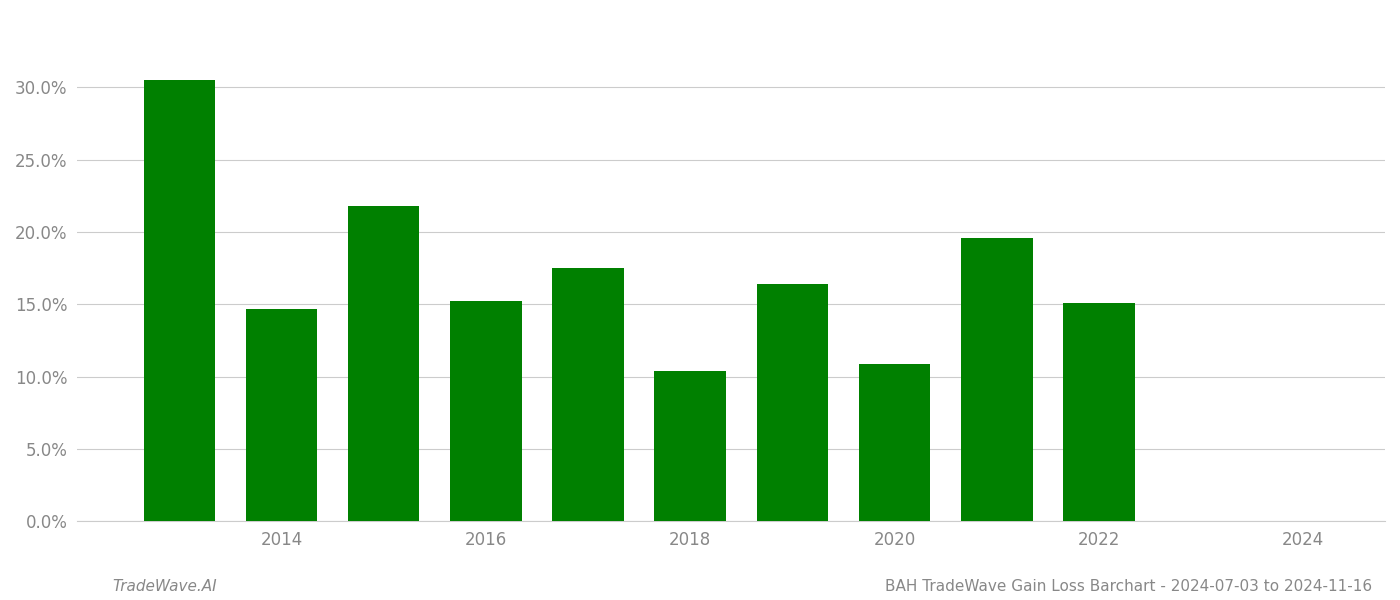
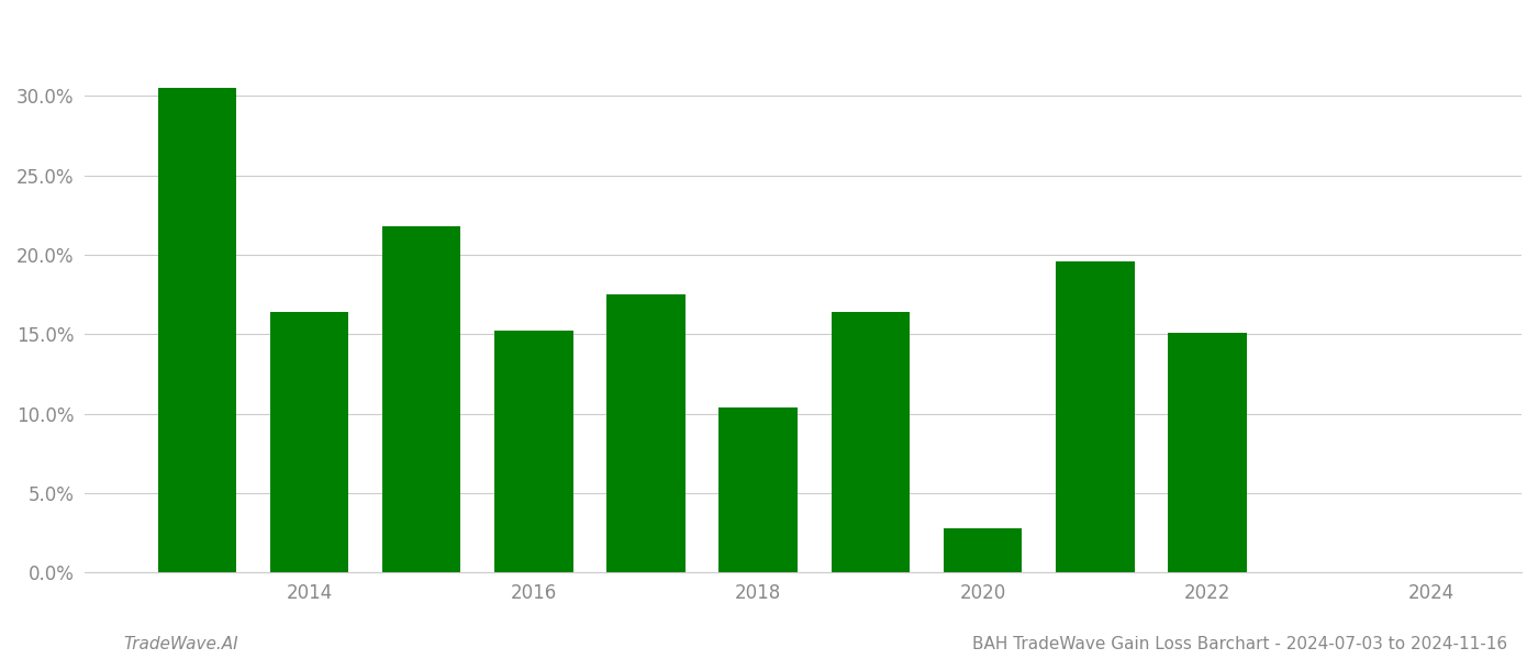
2014: 14.7% -> 16.4%
2020: 10.9% -> 2.8%
